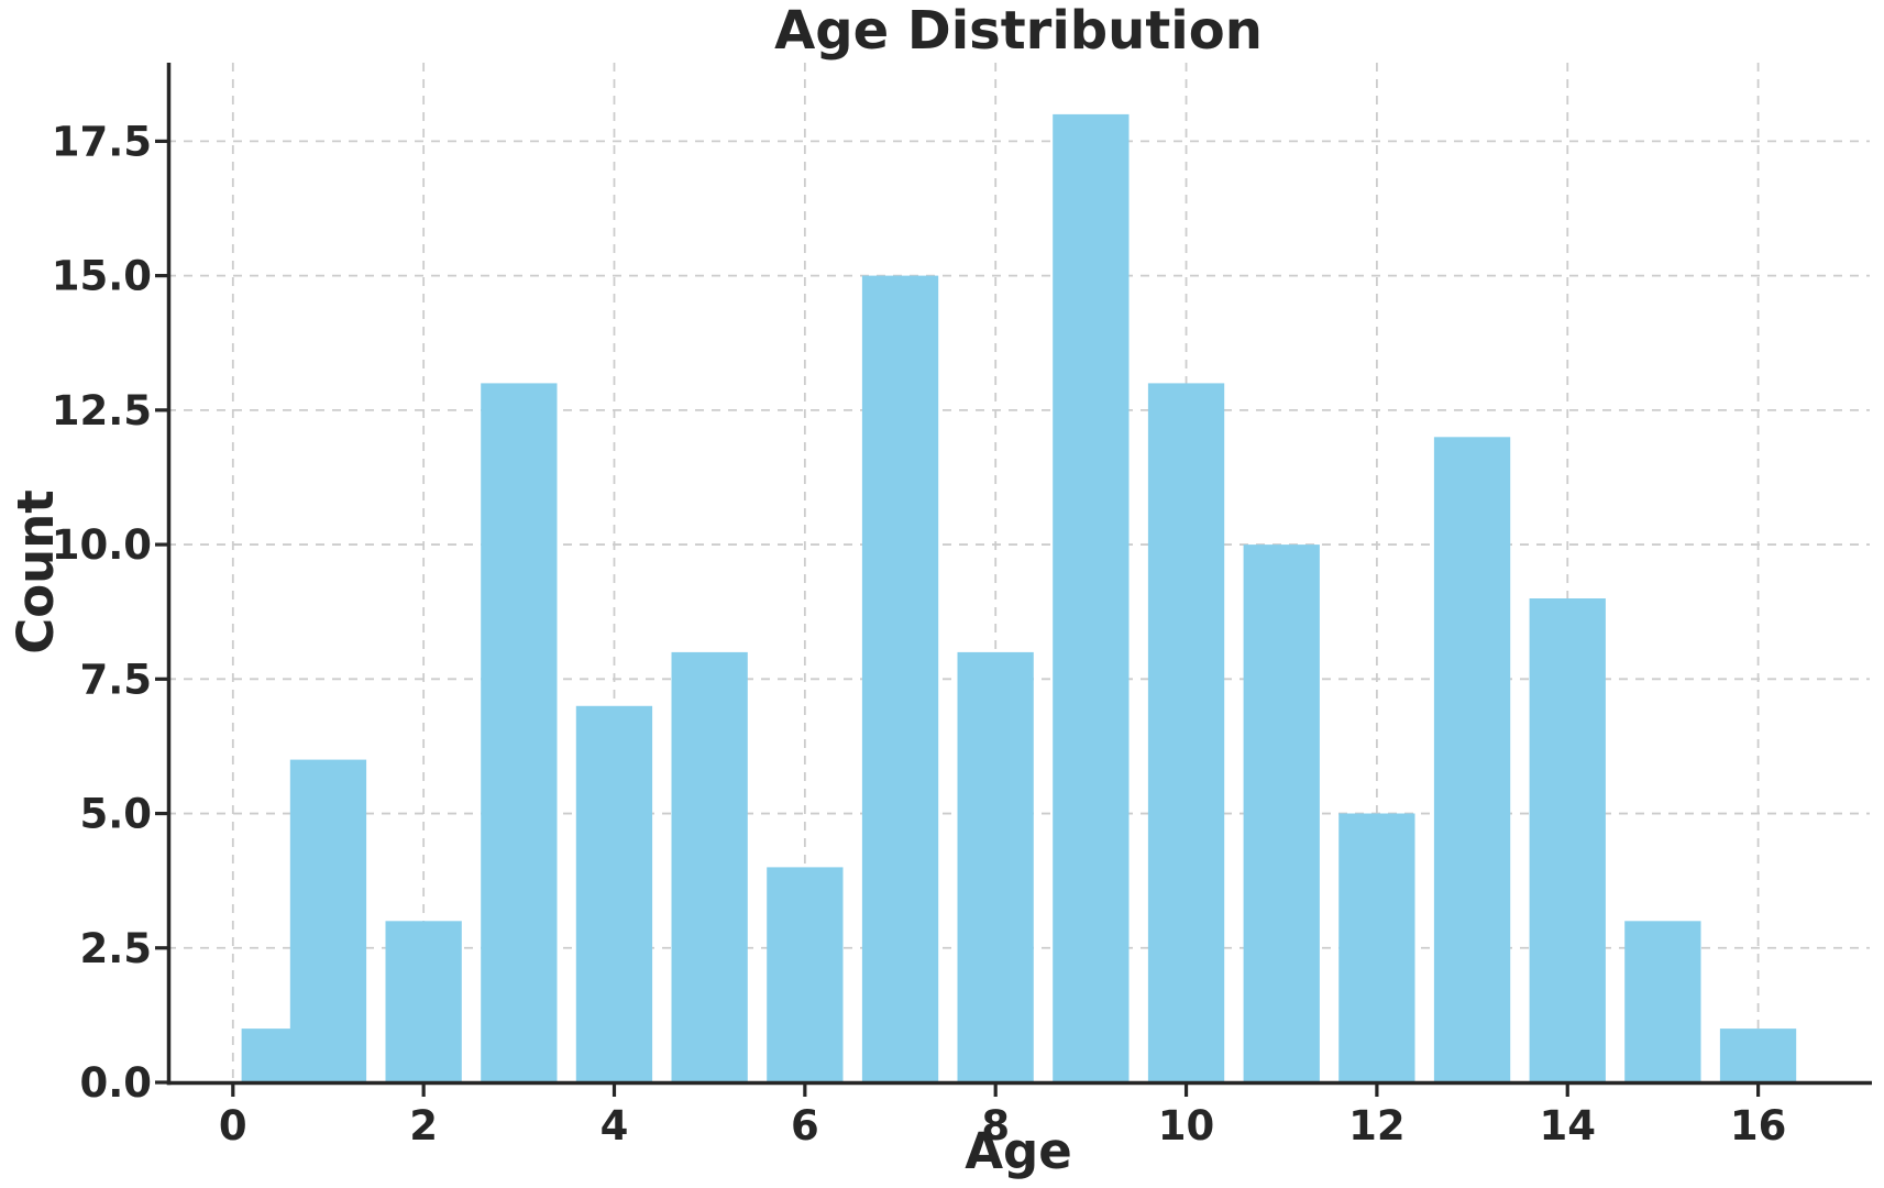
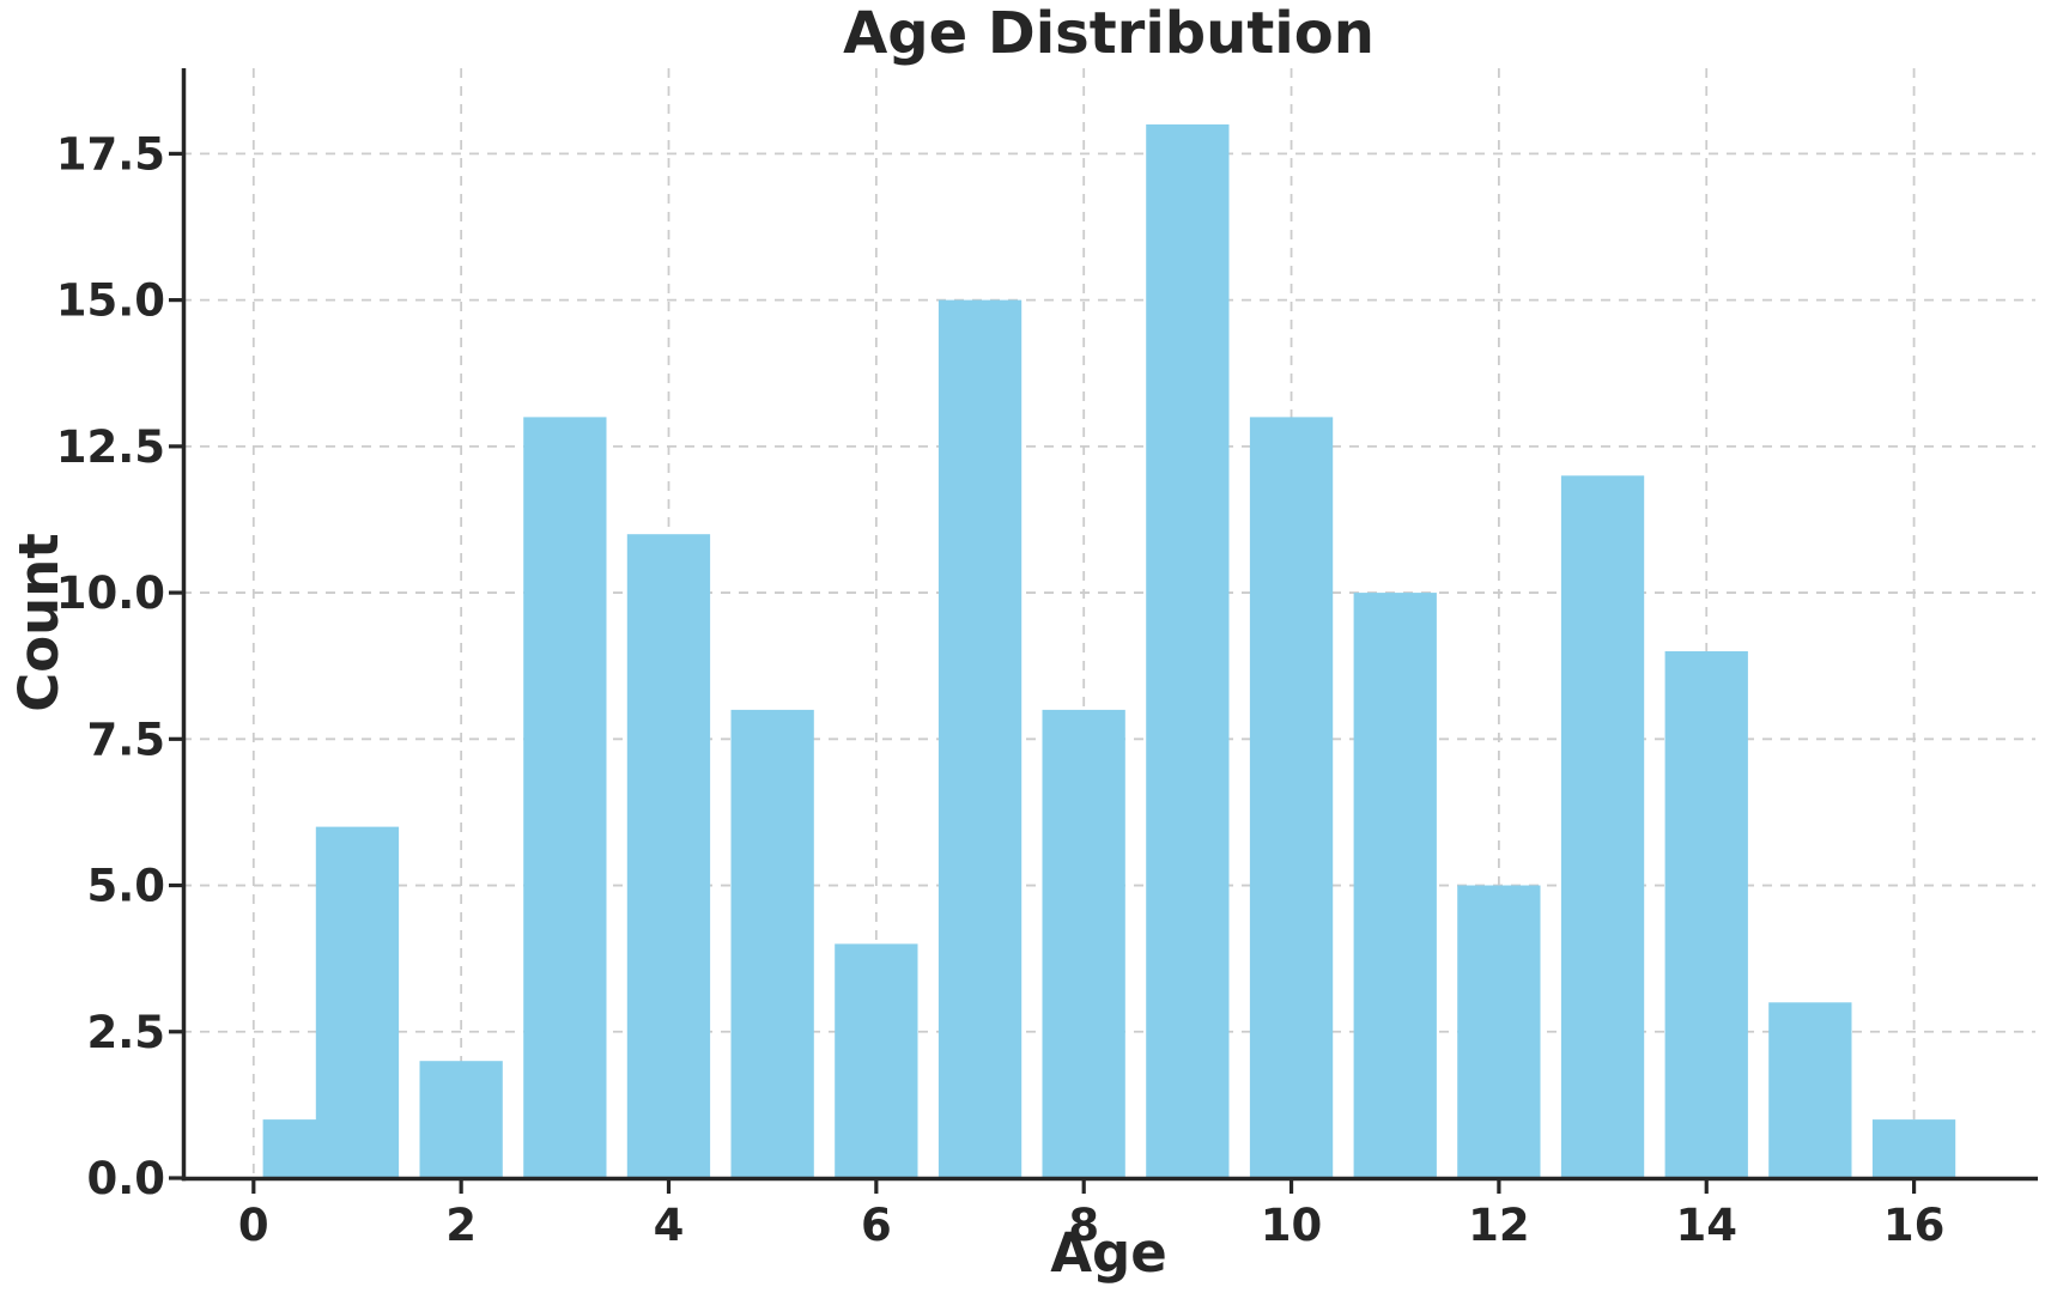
2: 3 -> 2
4: 7 -> 11
